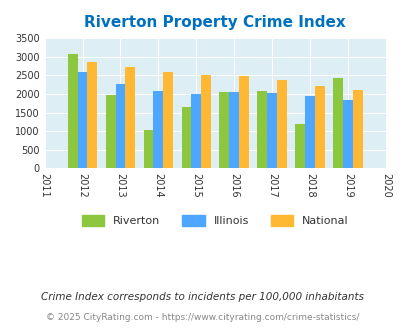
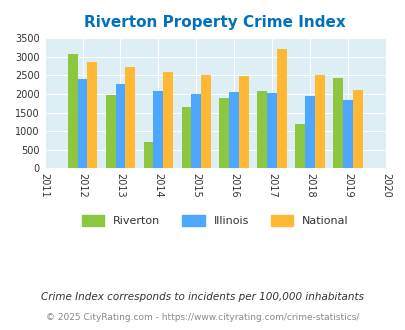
Illinois/2012: 2600 -> 2400
Riverton/2014: 1020 -> 700
Riverton/2016: 2050 -> 1900
National/2017: 2380 -> 3200
National/2018: 2210 -> 2500
